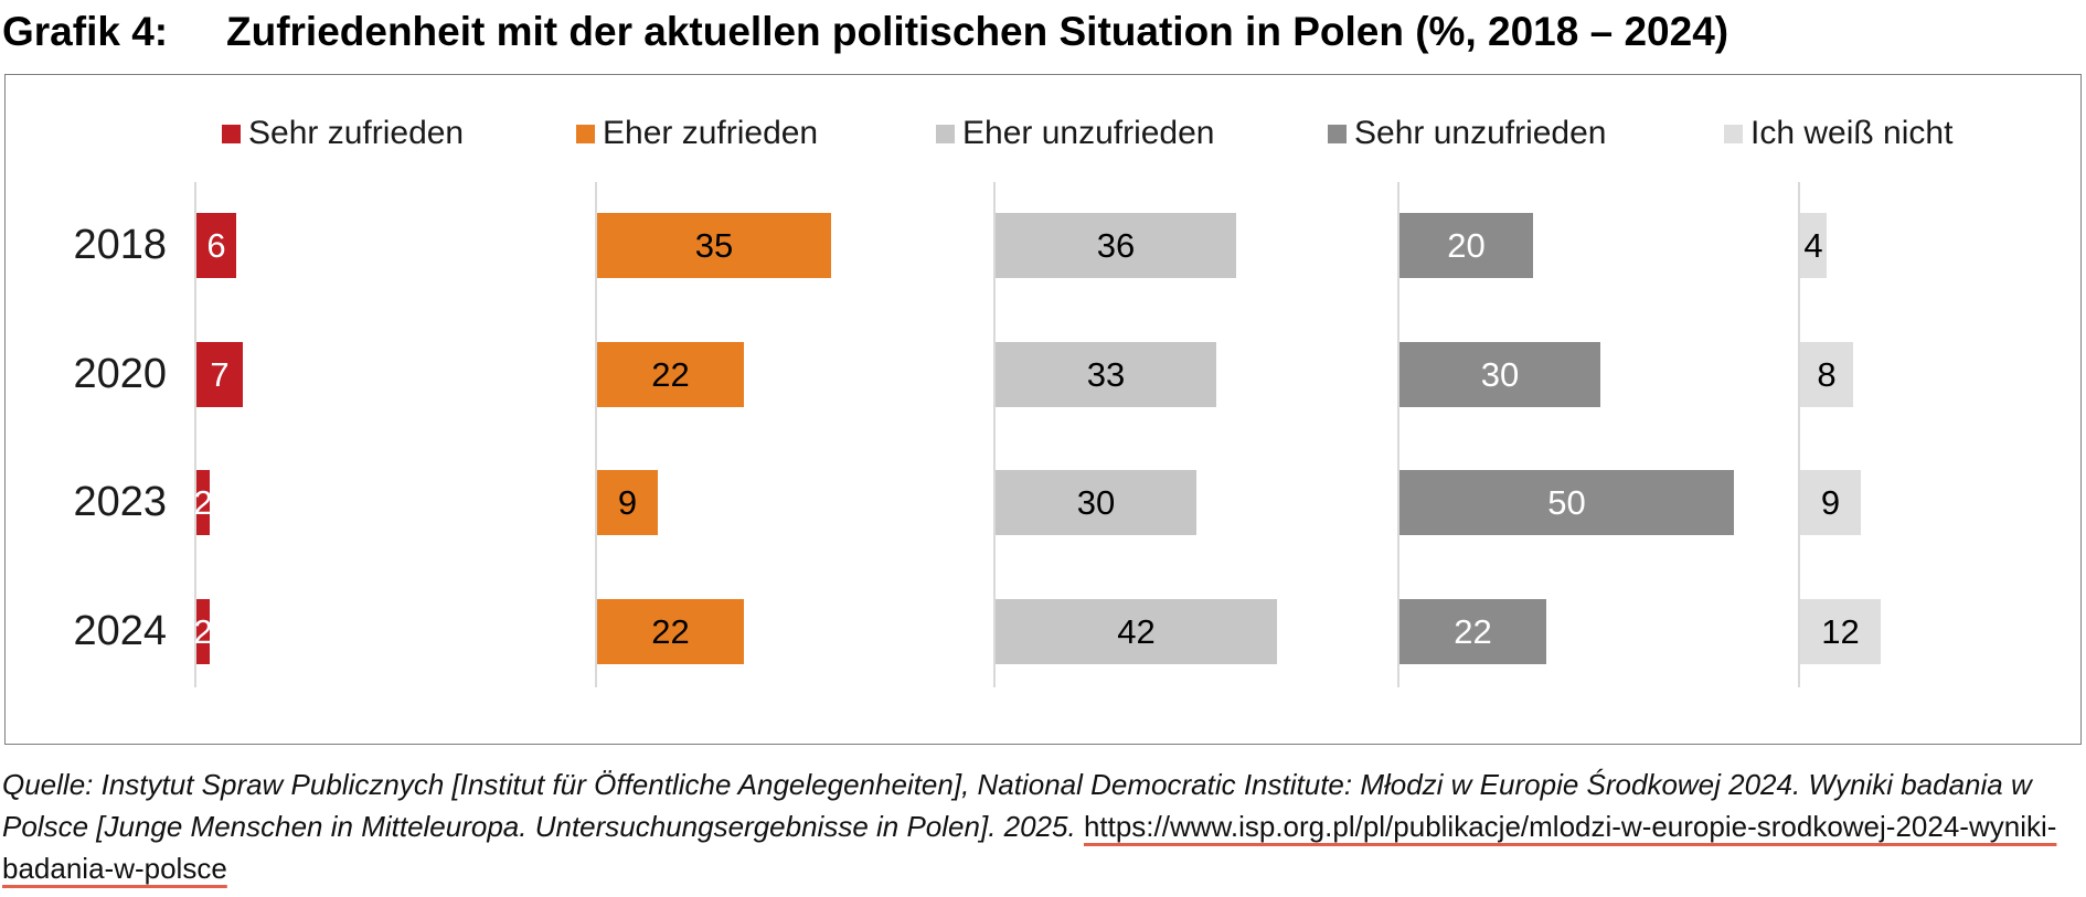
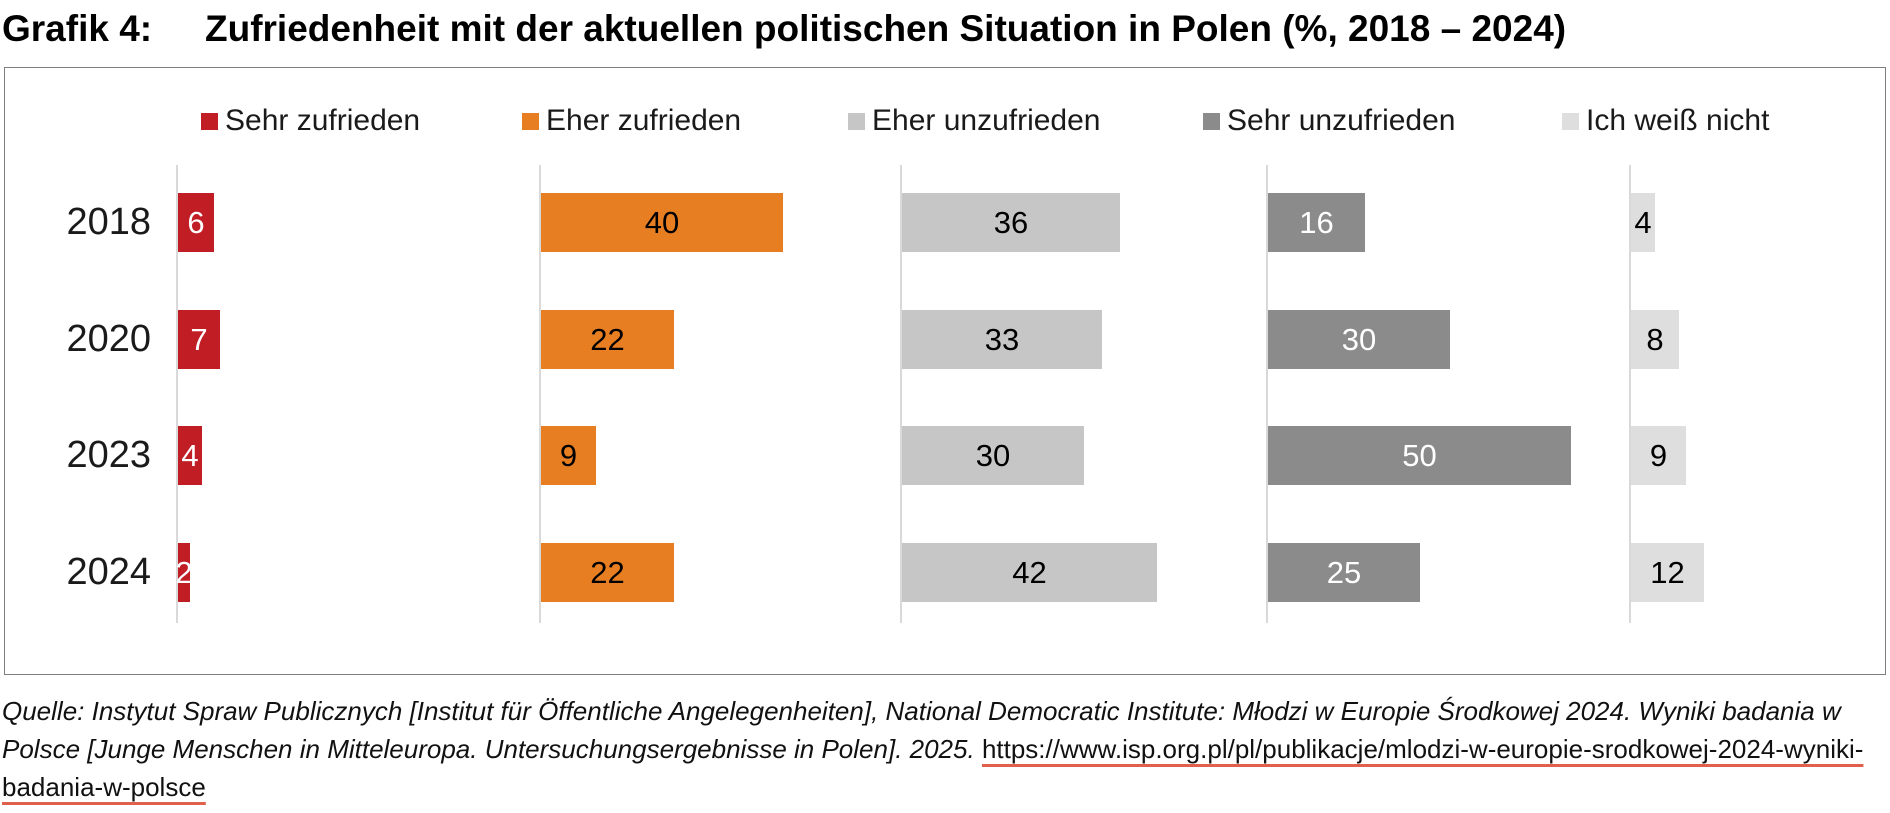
Eher zufrieden/2018: 35 -> 40
Sehr unzufrieden/2018: 20 -> 16
Sehr zufrieden/2023: 2 -> 4
Sehr unzufrieden/2024: 22 -> 25
